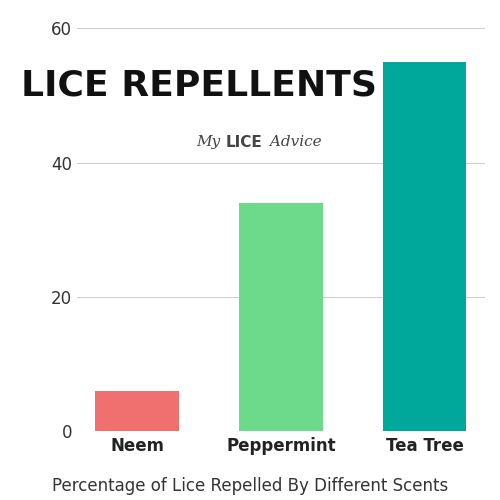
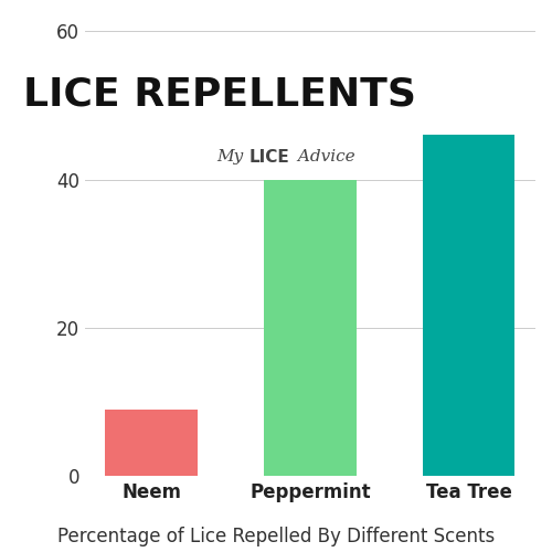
Neem: 6 -> 9
Peppermint: 34 -> 40
Tea Tree: 55 -> 46
